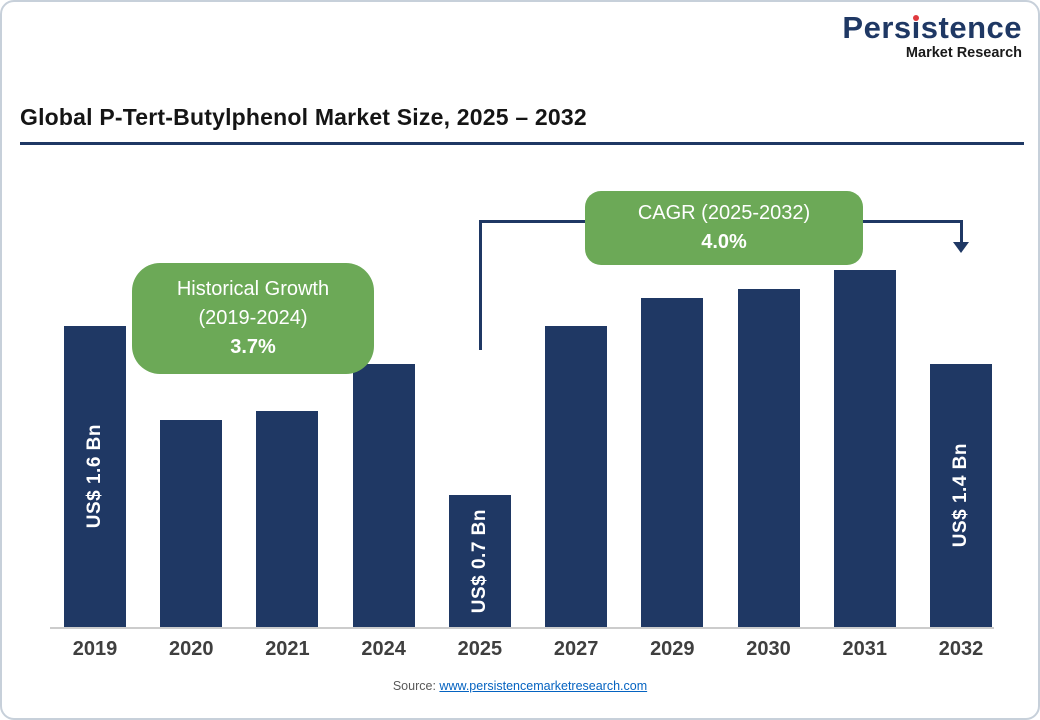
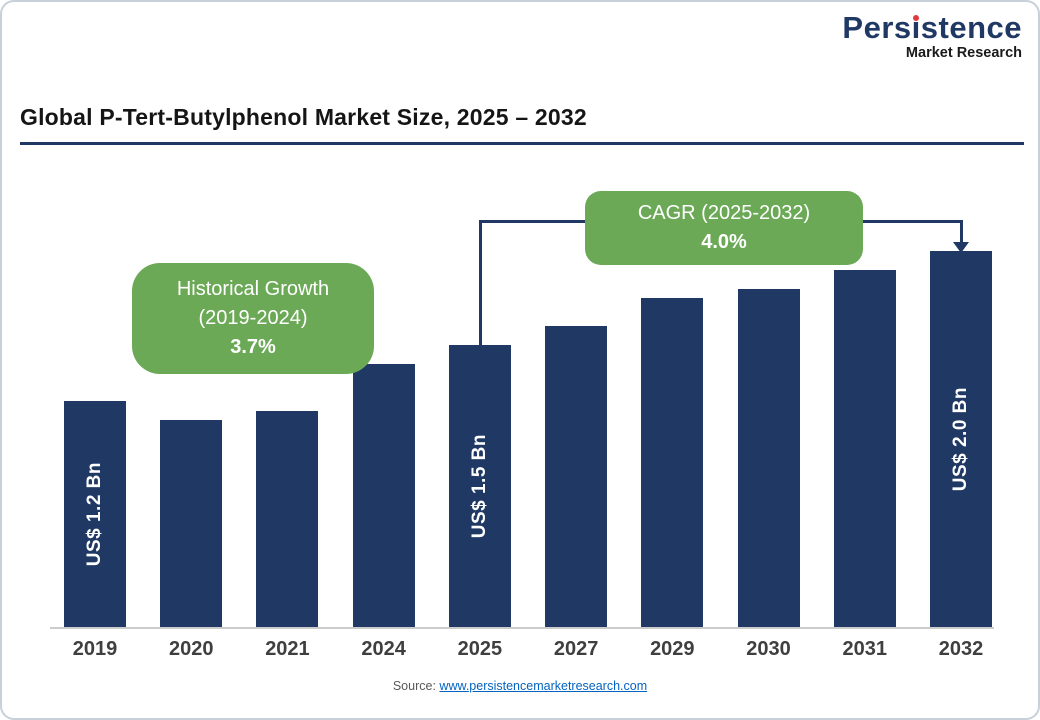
2019: 1.6 -> 1.2
2025: 0.7 -> 1.5
2032: 1.4 -> 2.0
